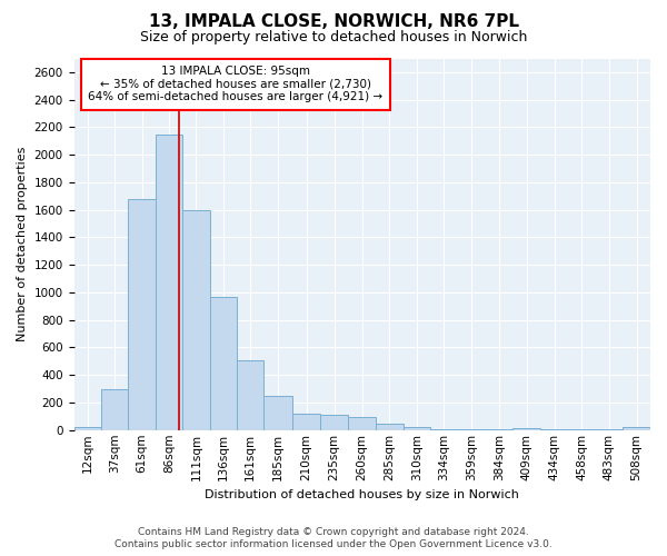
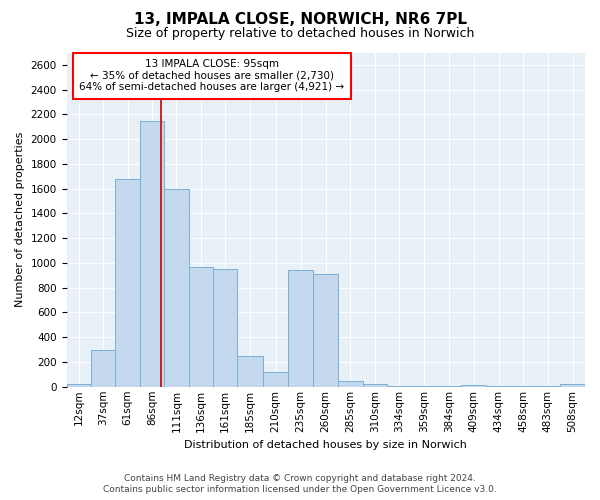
161sqm: 510 -> 950
235sqm: 120 -> 940
260sqm: 100 -> 910
